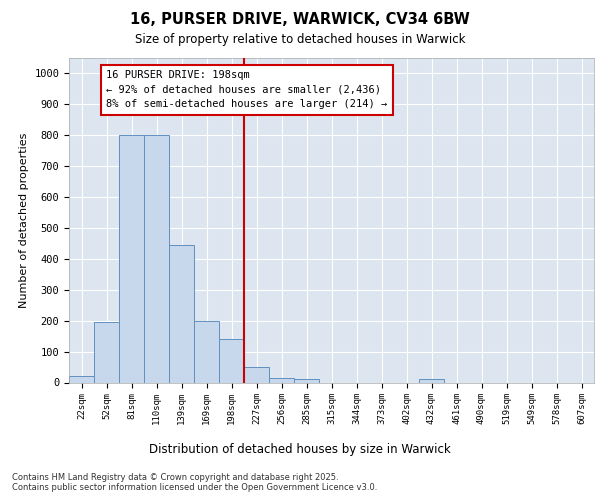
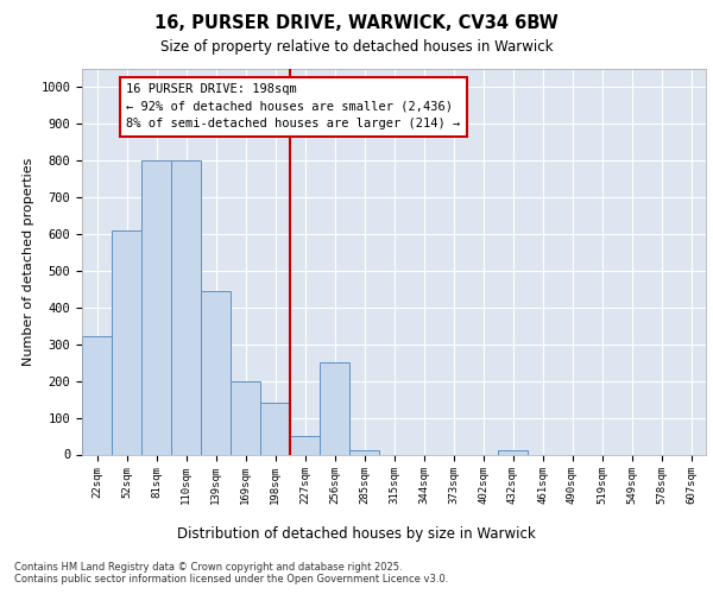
22sqm: 20 -> 320
52sqm: 195 -> 610
256sqm: 15 -> 250
